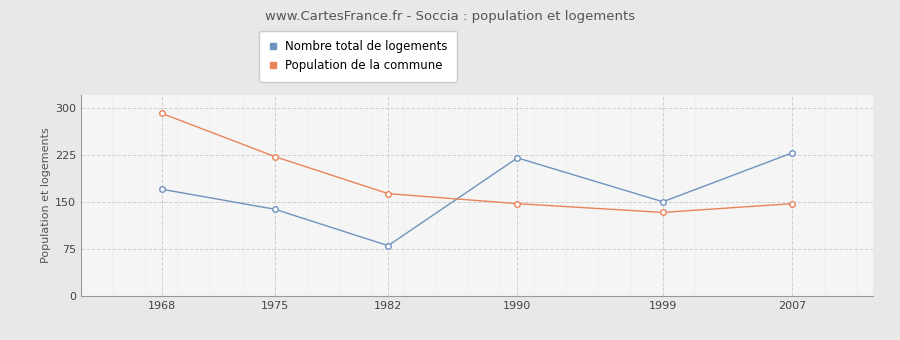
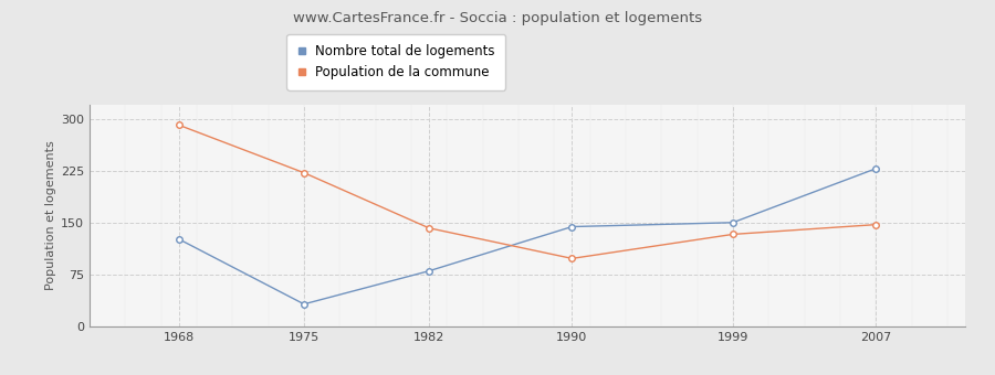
Nombre total de logements/1968: 170 -> 126
Nombre total de logements/1975: 138 -> 32
Population de la commune/1982: 163 -> 142
Nombre total de logements/1990: 220 -> 144
Population de la commune/1990: 147 -> 98
